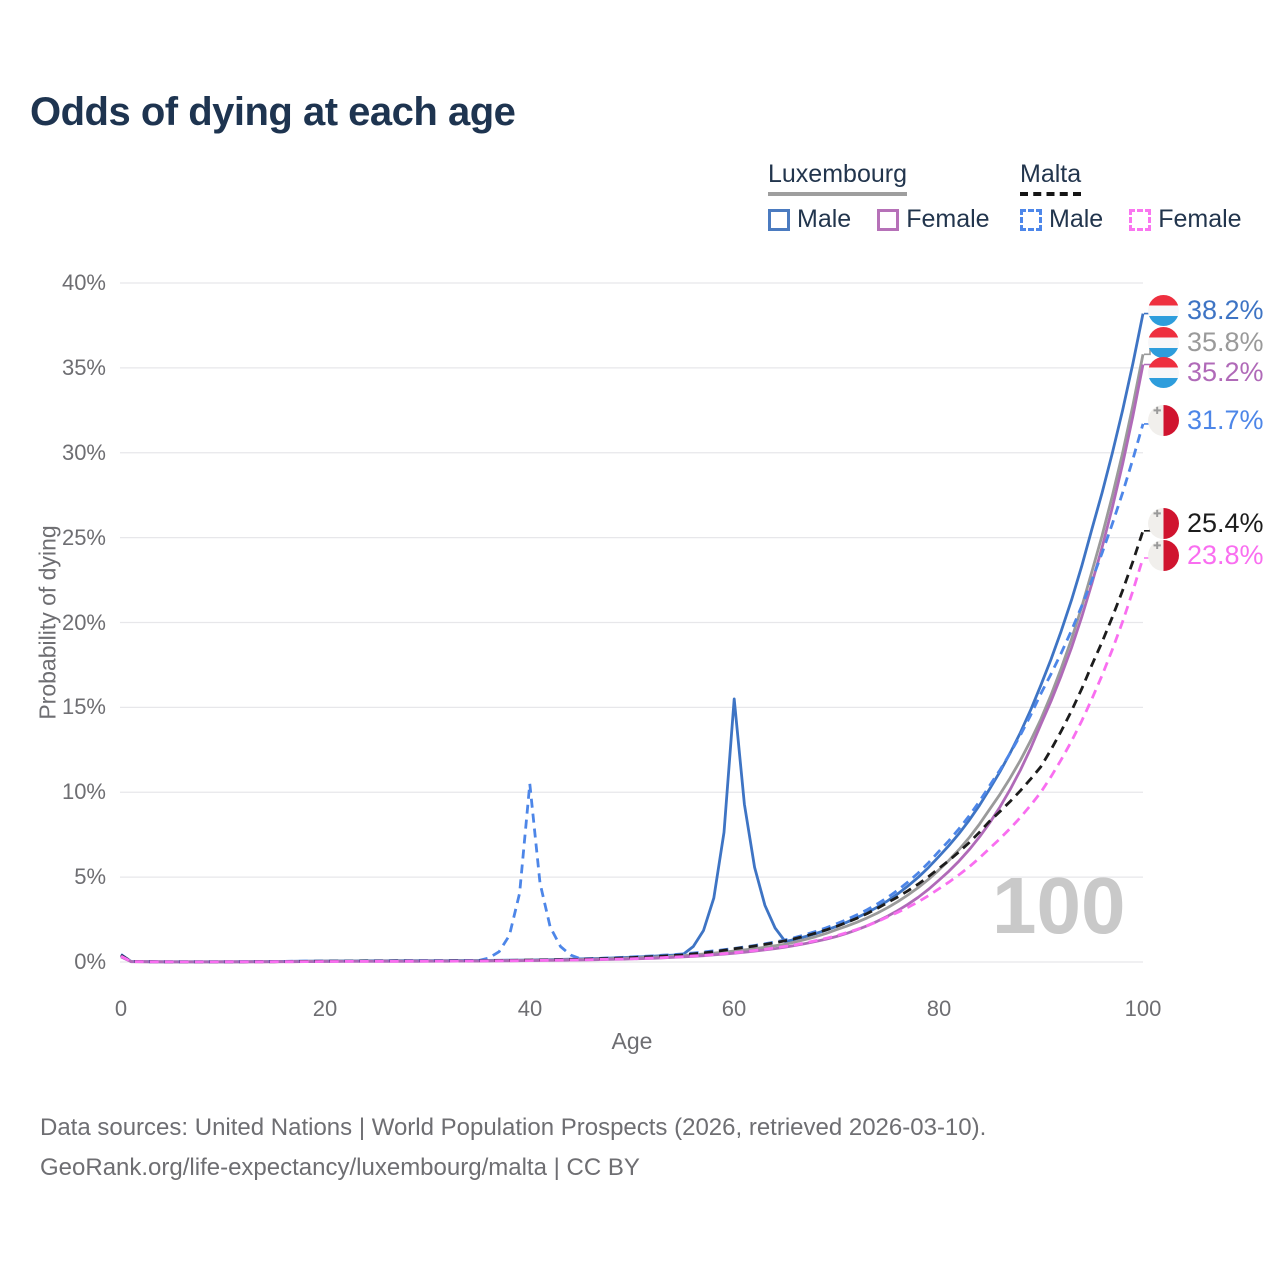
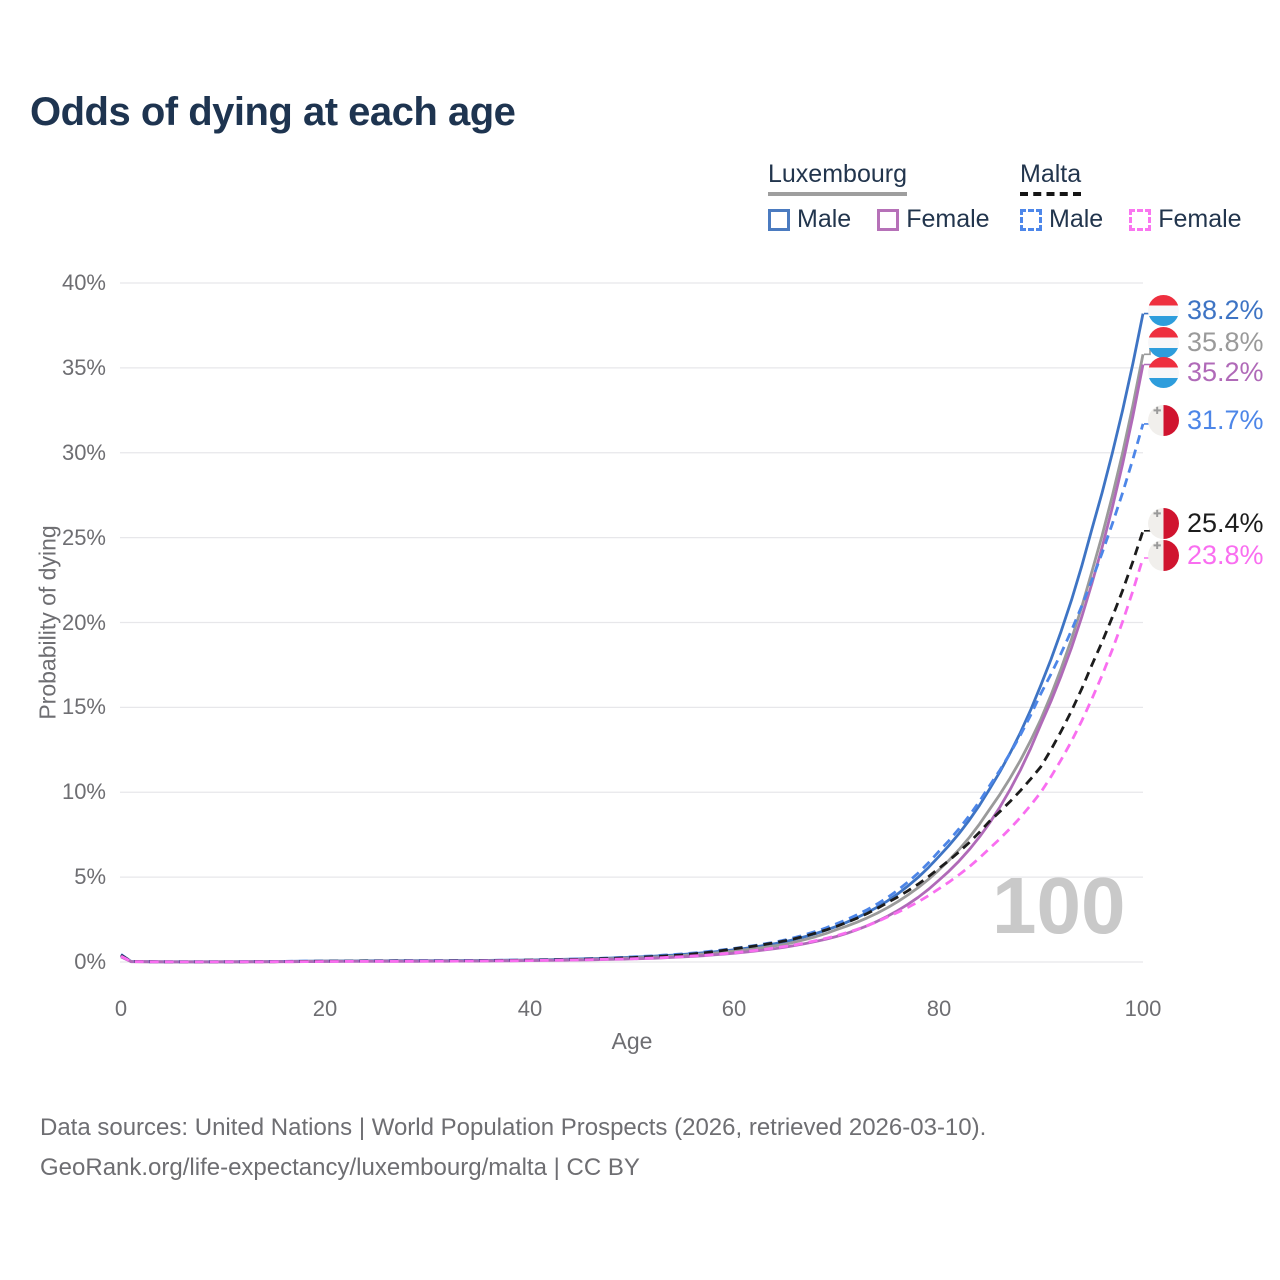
Malta Male/40: 10.5% -> 0.1%
Luxembourg Male/60: 15.5% -> 0.7%
